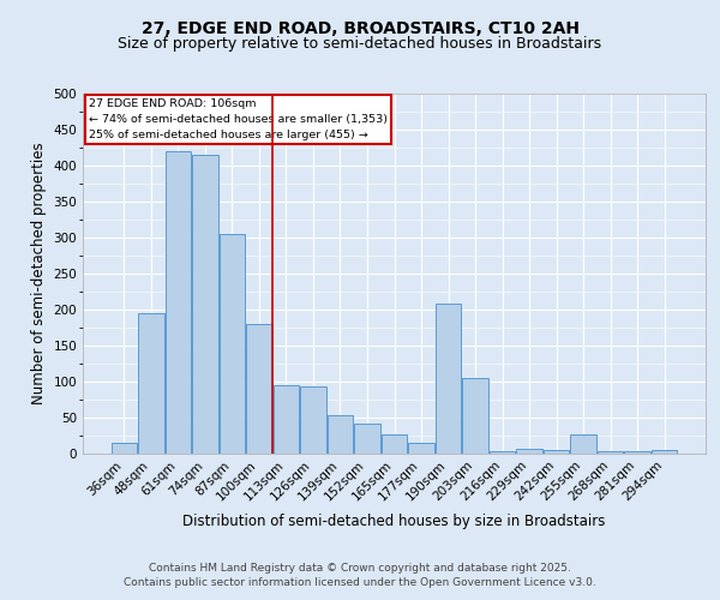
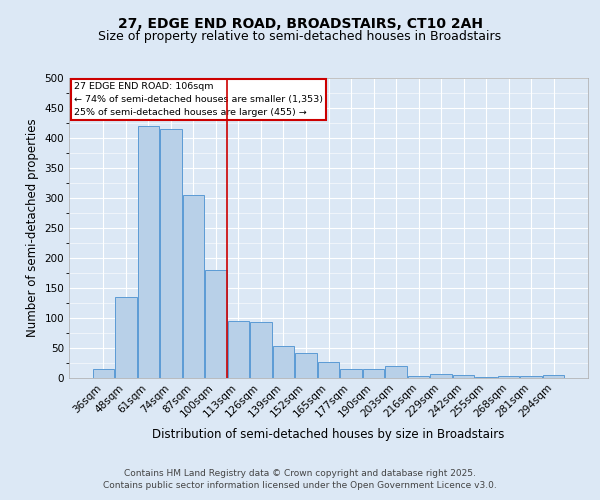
48sqm: 194 -> 135
190sqm: 208 -> 15
203sqm: 104 -> 20
255sqm: 26 -> 1
